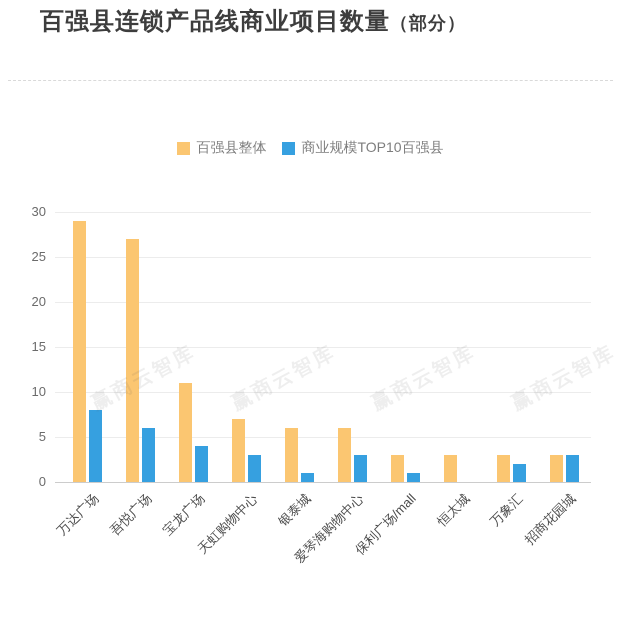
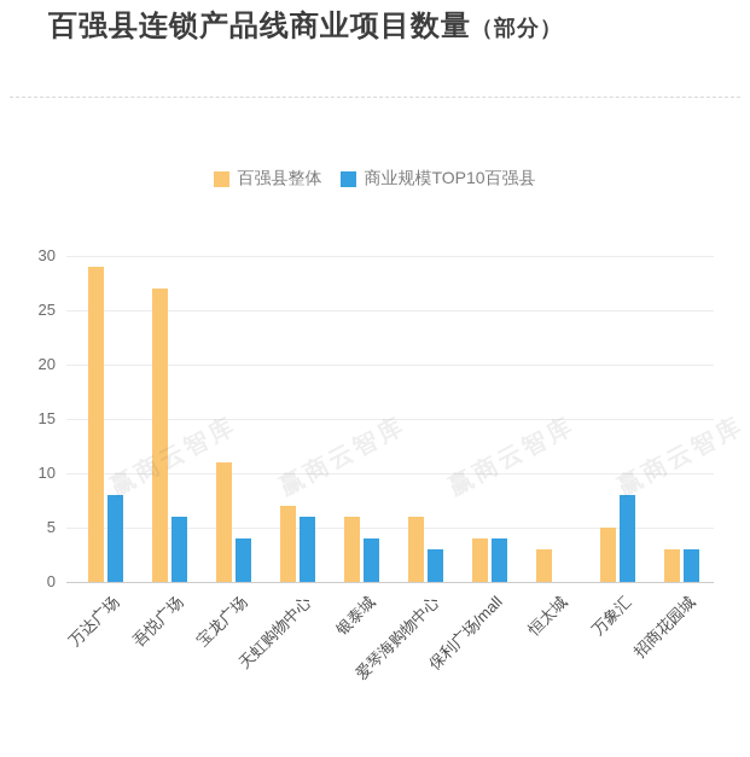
商业规模TOP10百强县/天虹购物中心: 3 -> 6
商业规模TOP10百强县/银泰城: 1 -> 4
百强县整体/保利广场/mall: 3 -> 4
商业规模TOP10百强县/保利广场/mall: 1 -> 4
百强县整体/万象汇: 3 -> 5
商业规模TOP10百强县/万象汇: 2 -> 8
